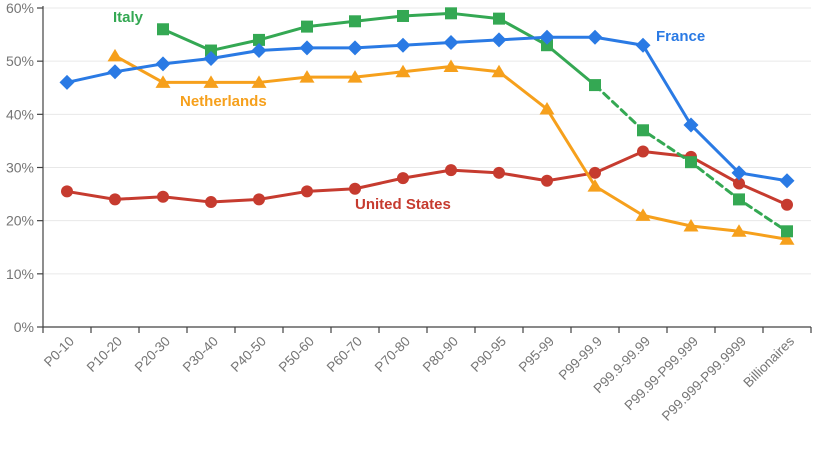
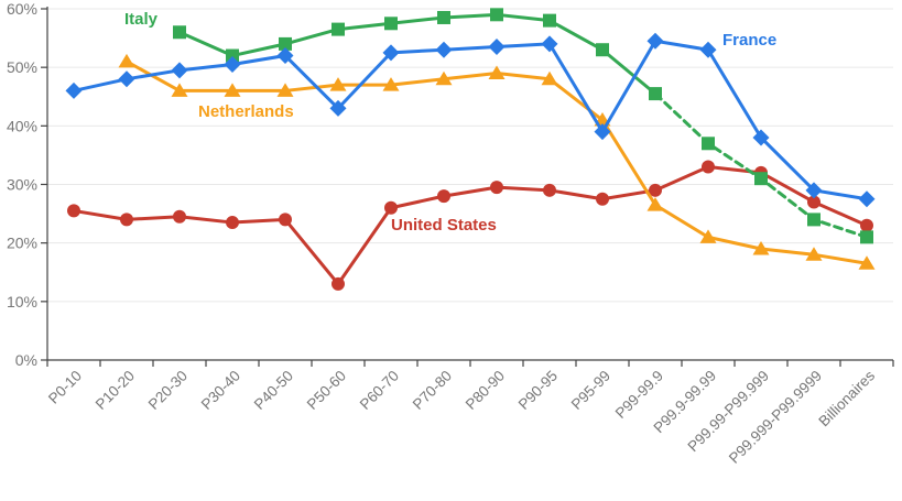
United States/P50-60: 26% -> 13%
France/P50-60: 52% -> 43%
France/P95-99: 54% -> 39%
Italy/Billionaires: 18% -> 21%
